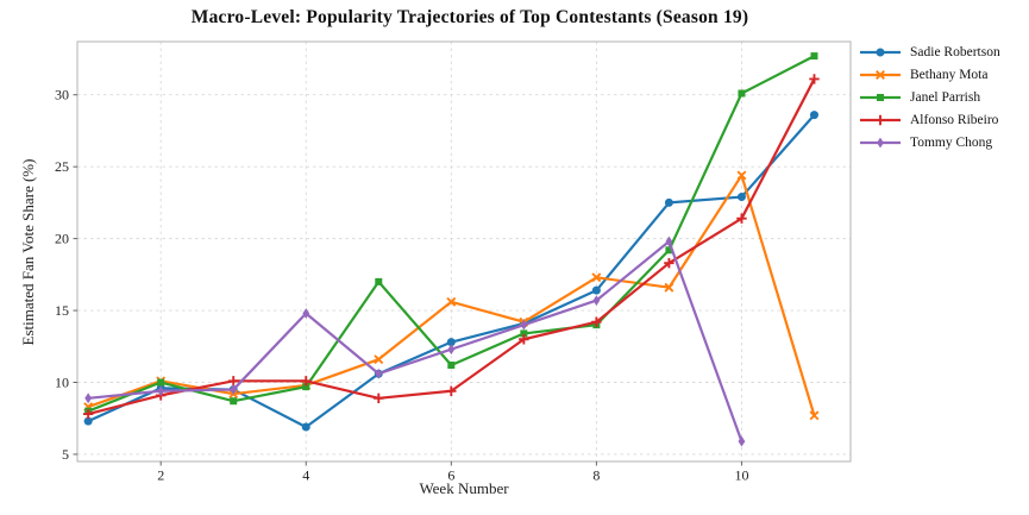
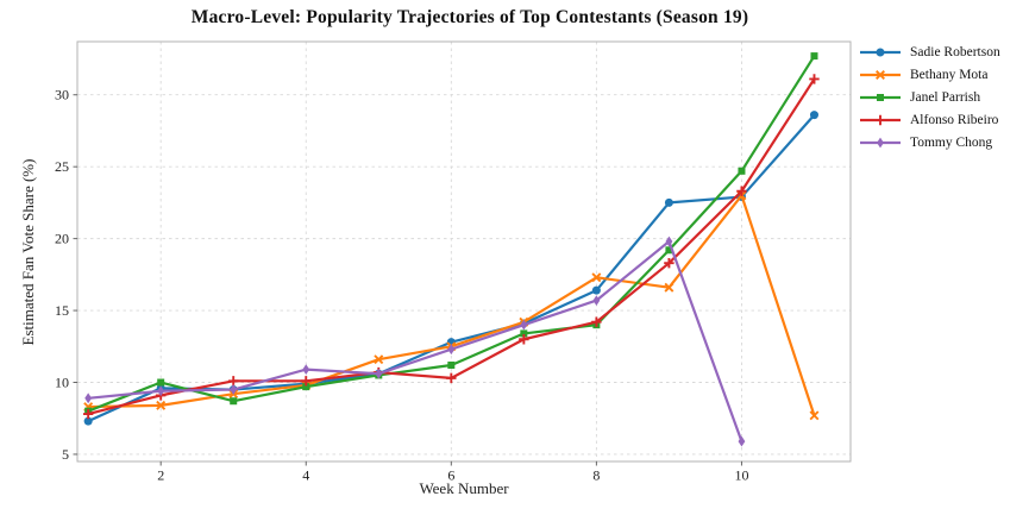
Bethany Mota/2: 10.1 -> 8.4
Sadie Robertson/4: 6.9 -> 9.9
Tommy Chong/4: 14.8 -> 10.9
Janel Parrish/5: 17.0 -> 10.5
Alfonso Ribeiro/5: 8.9 -> 10.7
Bethany Mota/6: 15.6 -> 12.5
Alfonso Ribeiro/6: 9.4 -> 10.3
Bethany Mota/10: 24.4 -> 23.0
Janel Parrish/10: 30.1 -> 24.7
Alfonso Ribeiro/10: 21.4 -> 23.3
